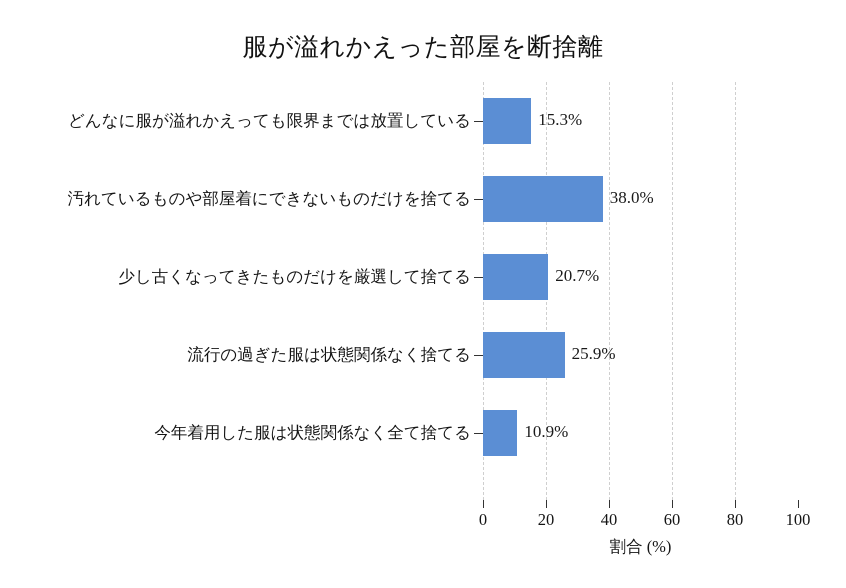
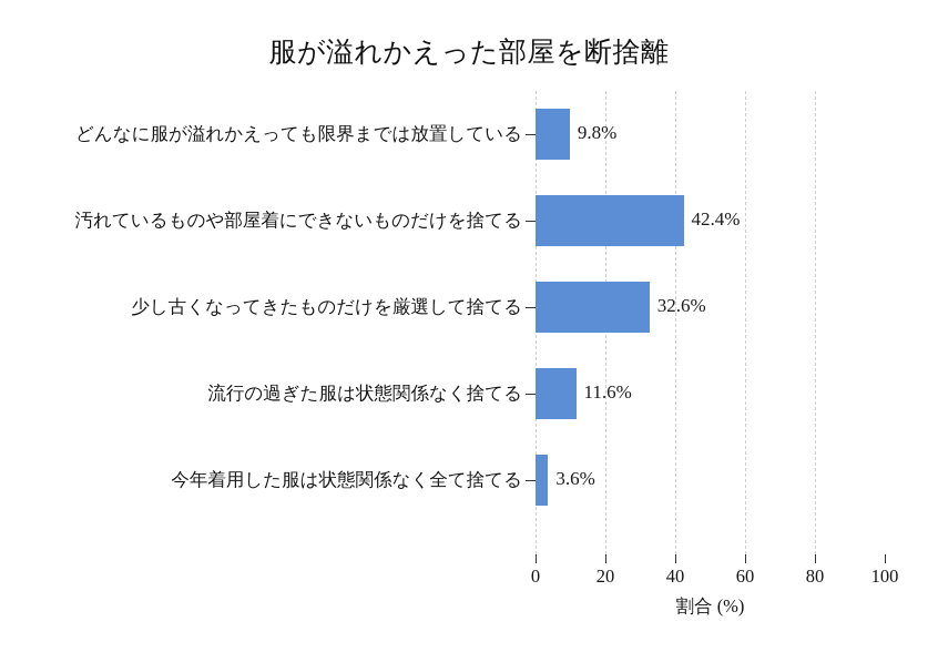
どんなに服が溢れかえっても限界までは放置している: 15.3% -> 9.8%
汚れているものや部屋着にできないものだけを捨てる: 38.0% -> 42.4%
少し古くなってきたものだけを厳選して捨てる: 20.7% -> 32.6%
流行の過ぎた服は状態関係なく捨てる: 25.9% -> 11.6%
今年着用した服は状態関係なく全て捨てる: 10.9% -> 3.6%
